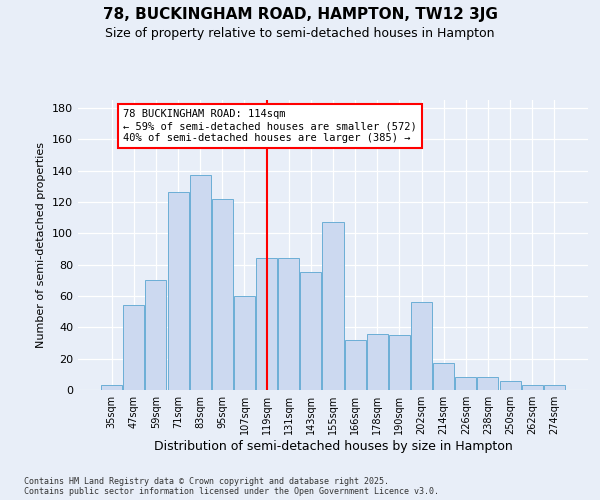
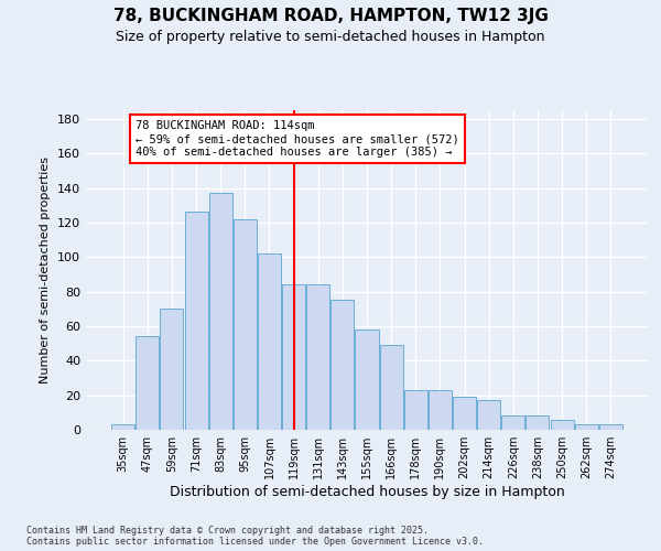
107sqm: 60 -> 102
155sqm: 107 -> 58
166sqm: 32 -> 49
178sqm: 36 -> 23
190sqm: 35 -> 23
202sqm: 56 -> 19
